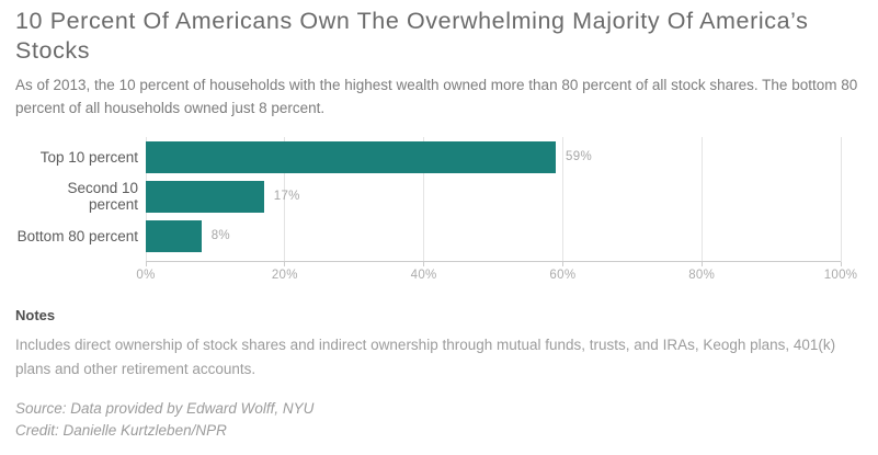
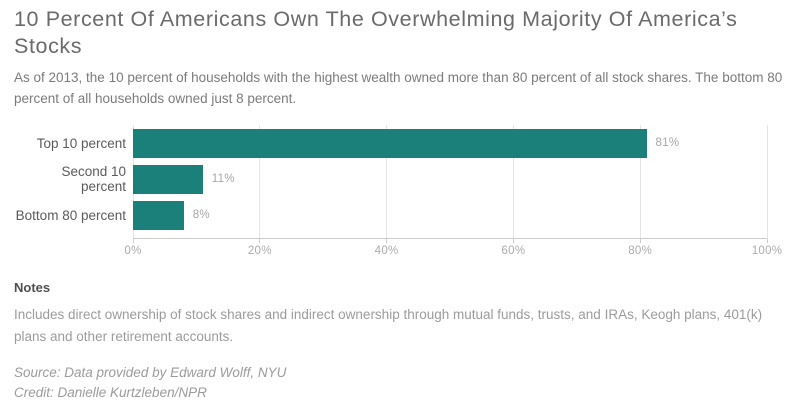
Top 10 percent: 59% -> 81%
Second 10 percent: 17% -> 11%
